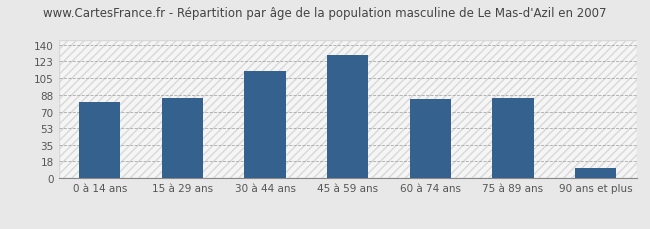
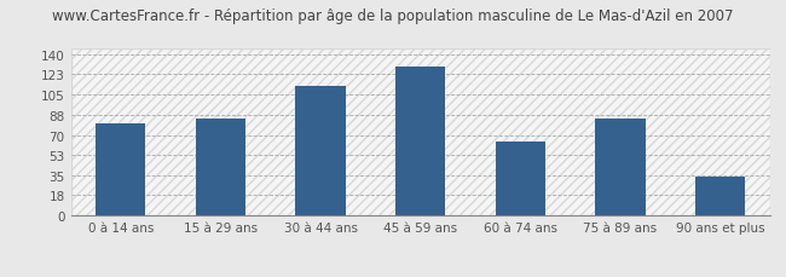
60 à 74 ans: 83 -> 64
90 ans et plus: 11 -> 34
